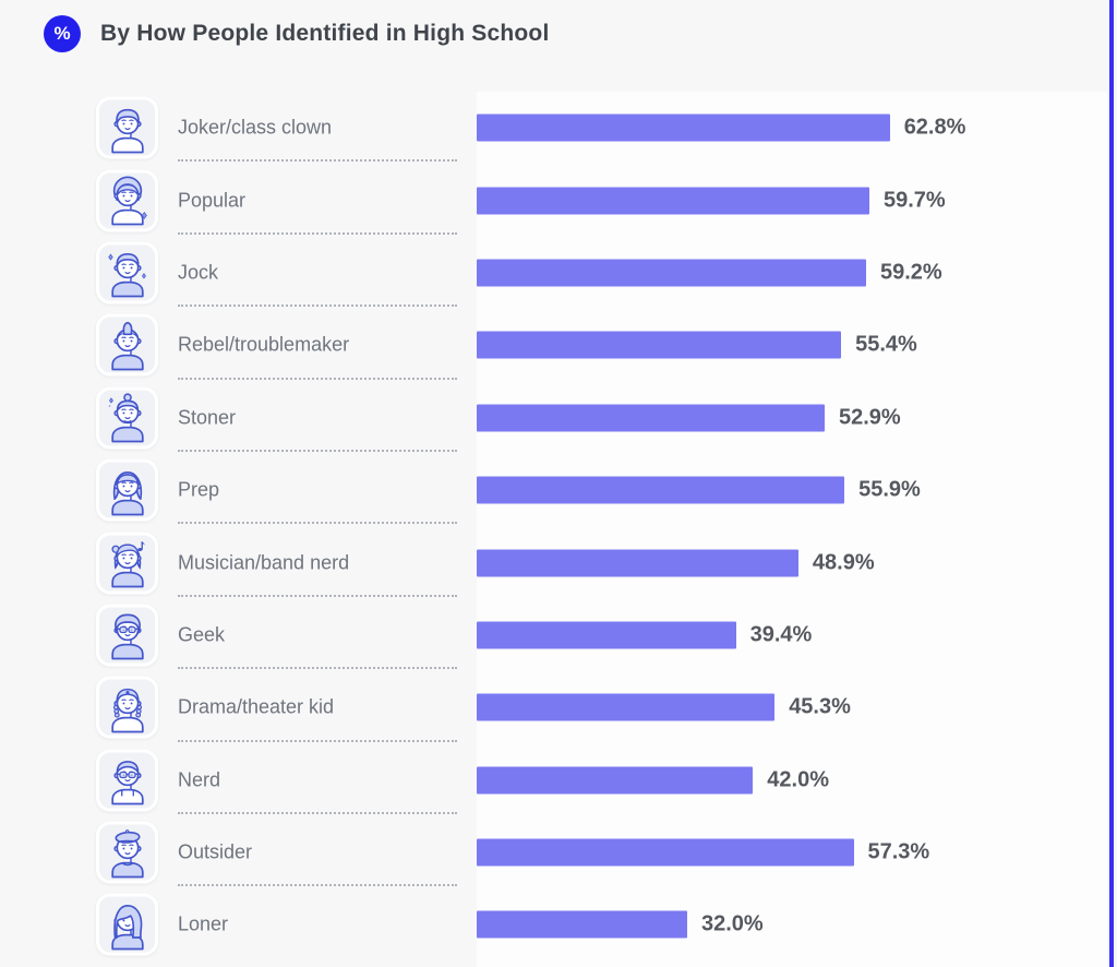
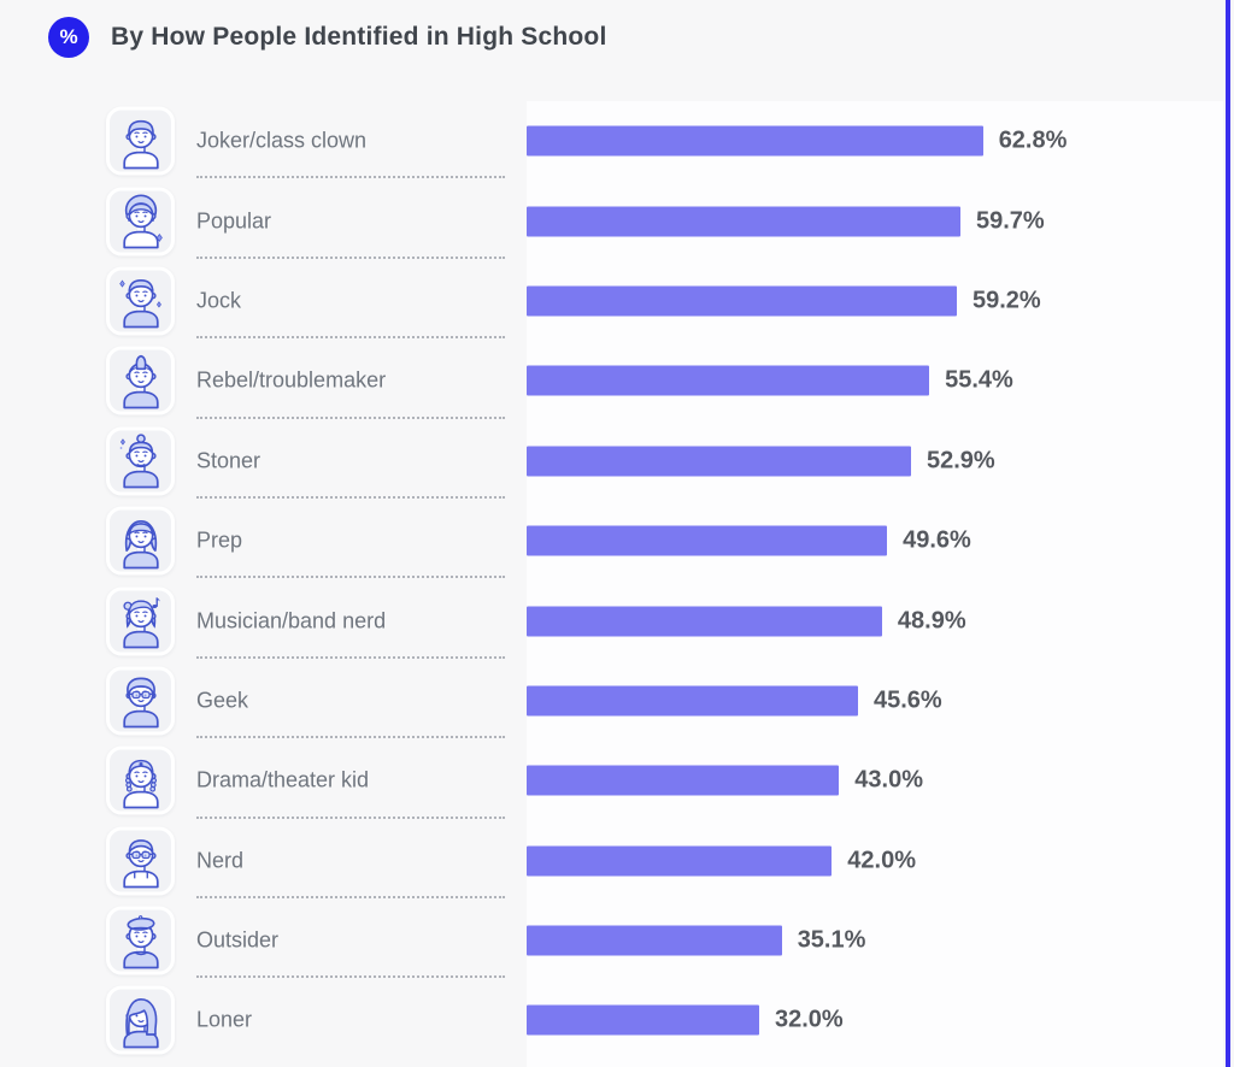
Prep: 55.9% -> 49.6%
Geek: 39.4% -> 45.6%
Drama/theater kid: 45.3% -> 43.0%
Outsider: 57.3% -> 35.1%
